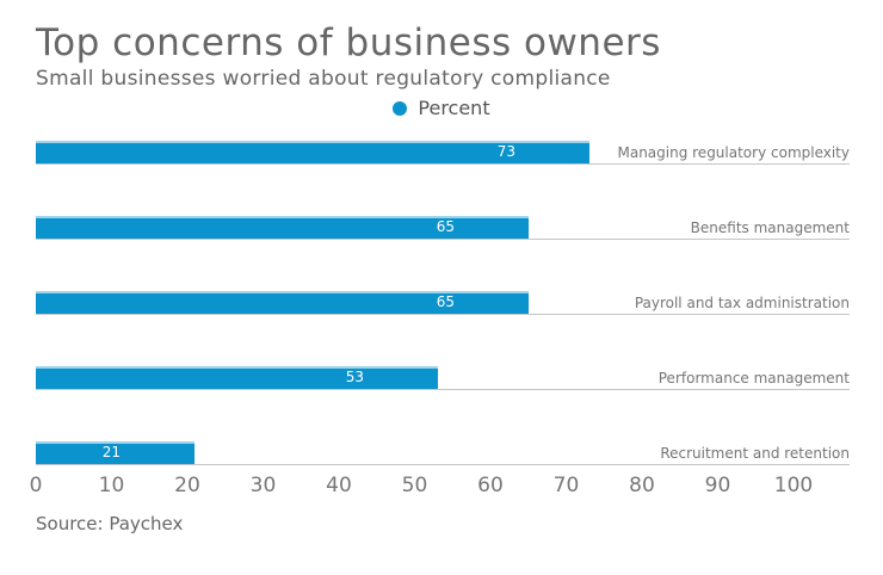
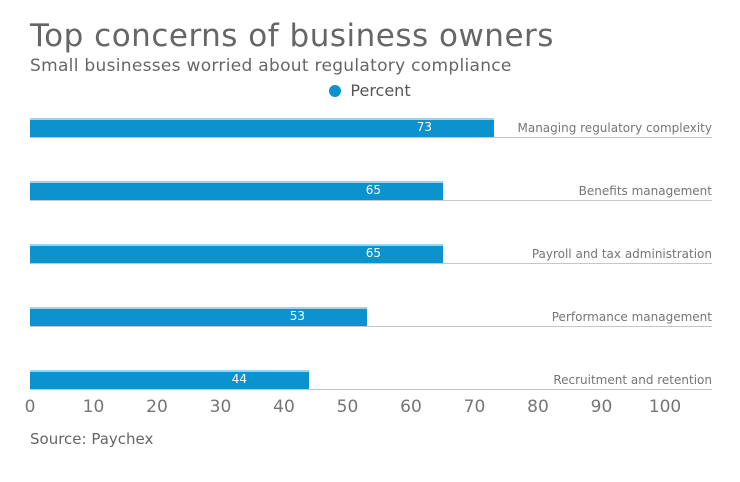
Recruitment and retention: 21 -> 44
